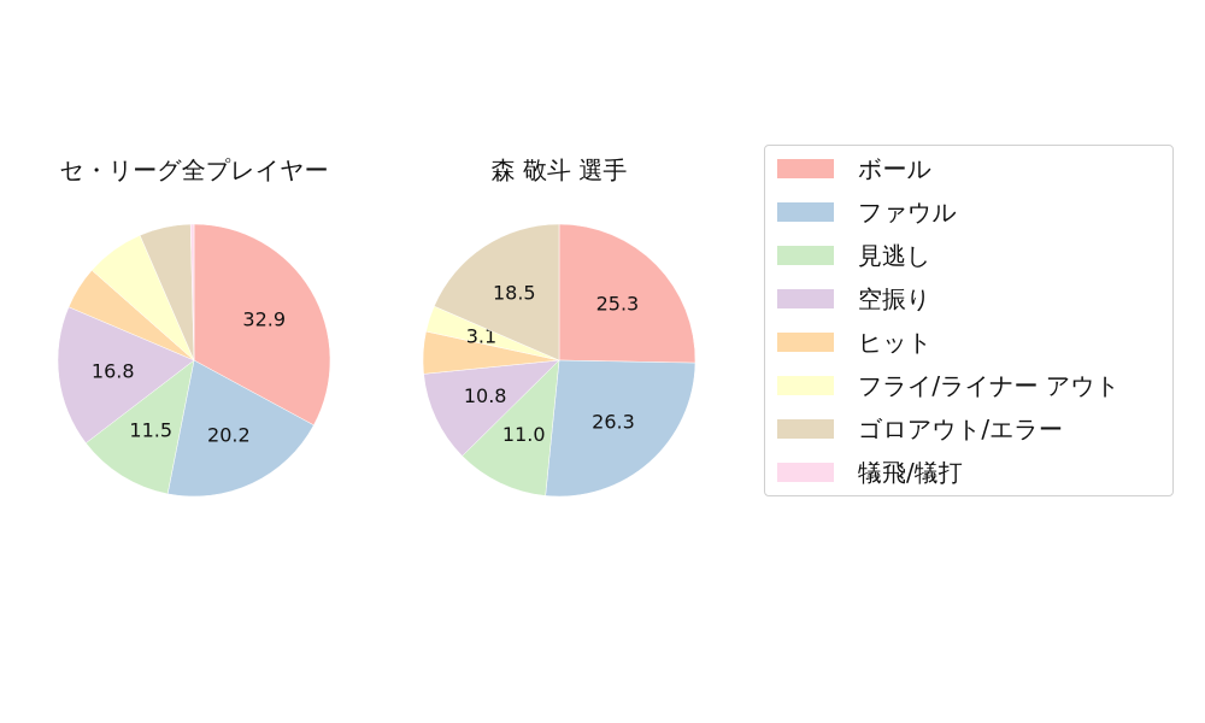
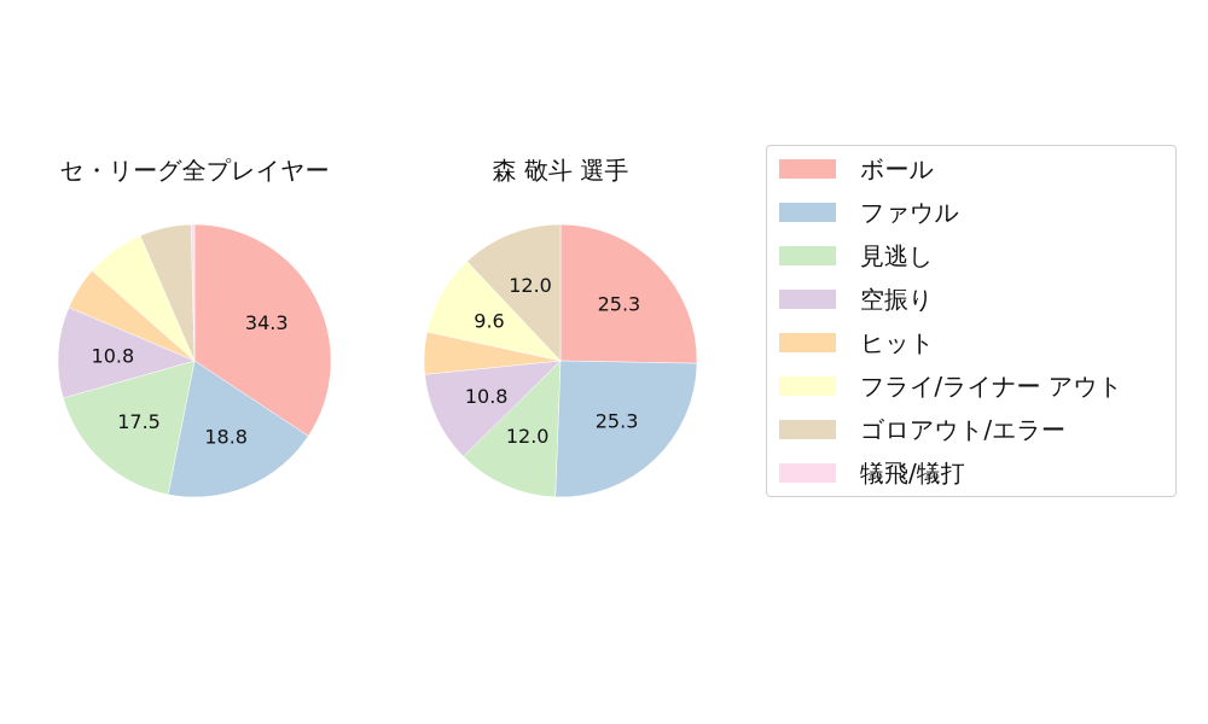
セ・リーグ全プレイヤー/ボール: 32.9 -> 34.3
セ・リーグ全プレイヤー/ファウル: 20.2 -> 18.8
セ・リーグ全プレイヤー/見逃し: 11.5 -> 17.5
セ・リーグ全プレイヤー/空振り: 16.8 -> 10.8
森 敬斗 選手/ファウル: 26.3 -> 25.3
森 敬斗 選手/見逃し: 11.0 -> 12.0
森 敬斗 選手/フライ/ライナー アウト: 3.1 -> 9.6
森 敬斗 選手/ゴロアウト/エラー: 18.5 -> 12.0
